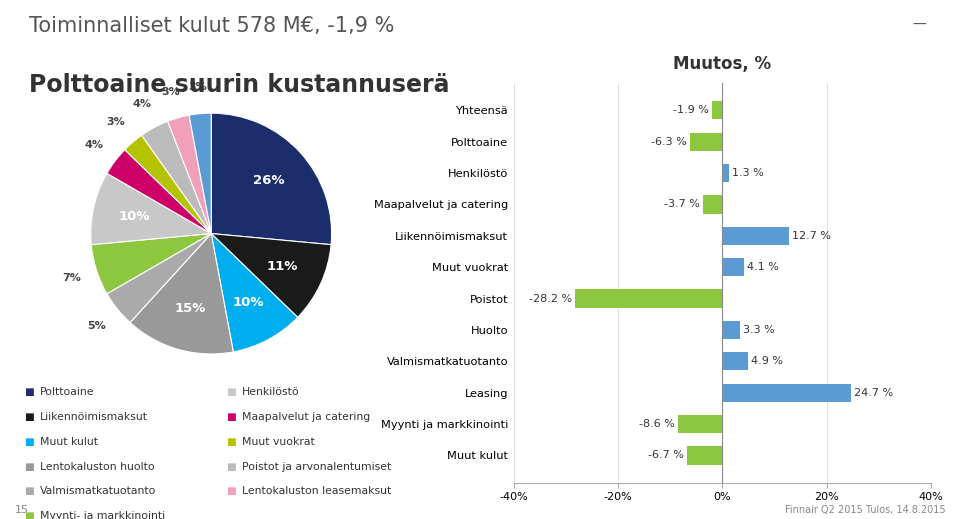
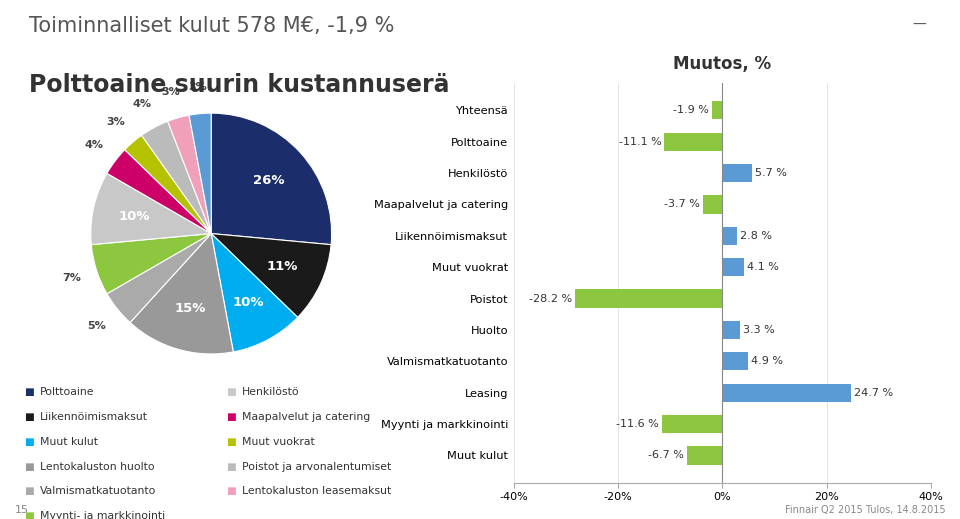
Polttoaine: -6.3 -> -11.1
Henkilöstö: 1.3 -> 5.7
Liikennöimismaksut: 12.7 -> 2.8
Myynti ja markkinointi: -8.6 -> -11.6
